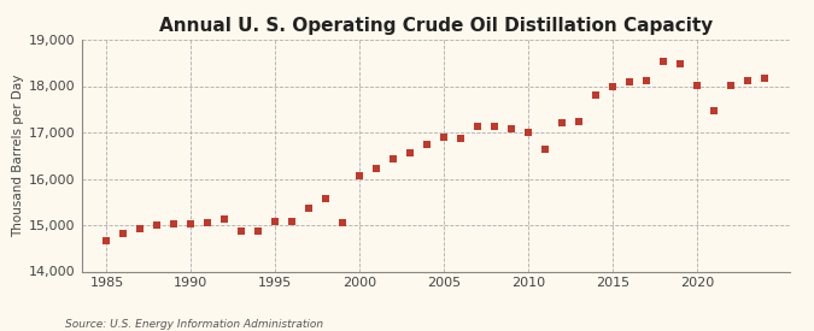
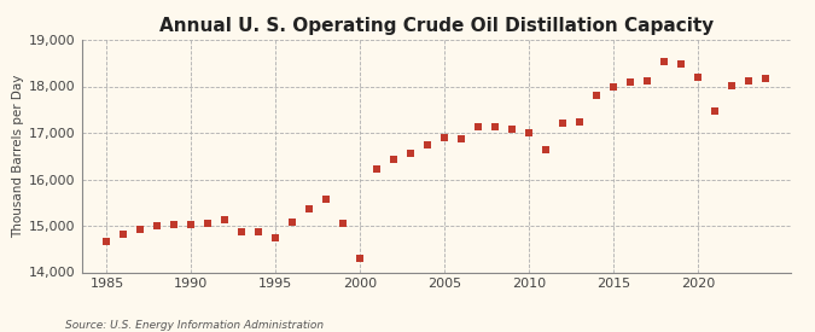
1995: 15,070 -> 14,750
2000: 16,070 -> 14,300
2020: 18,020 -> 18,200
